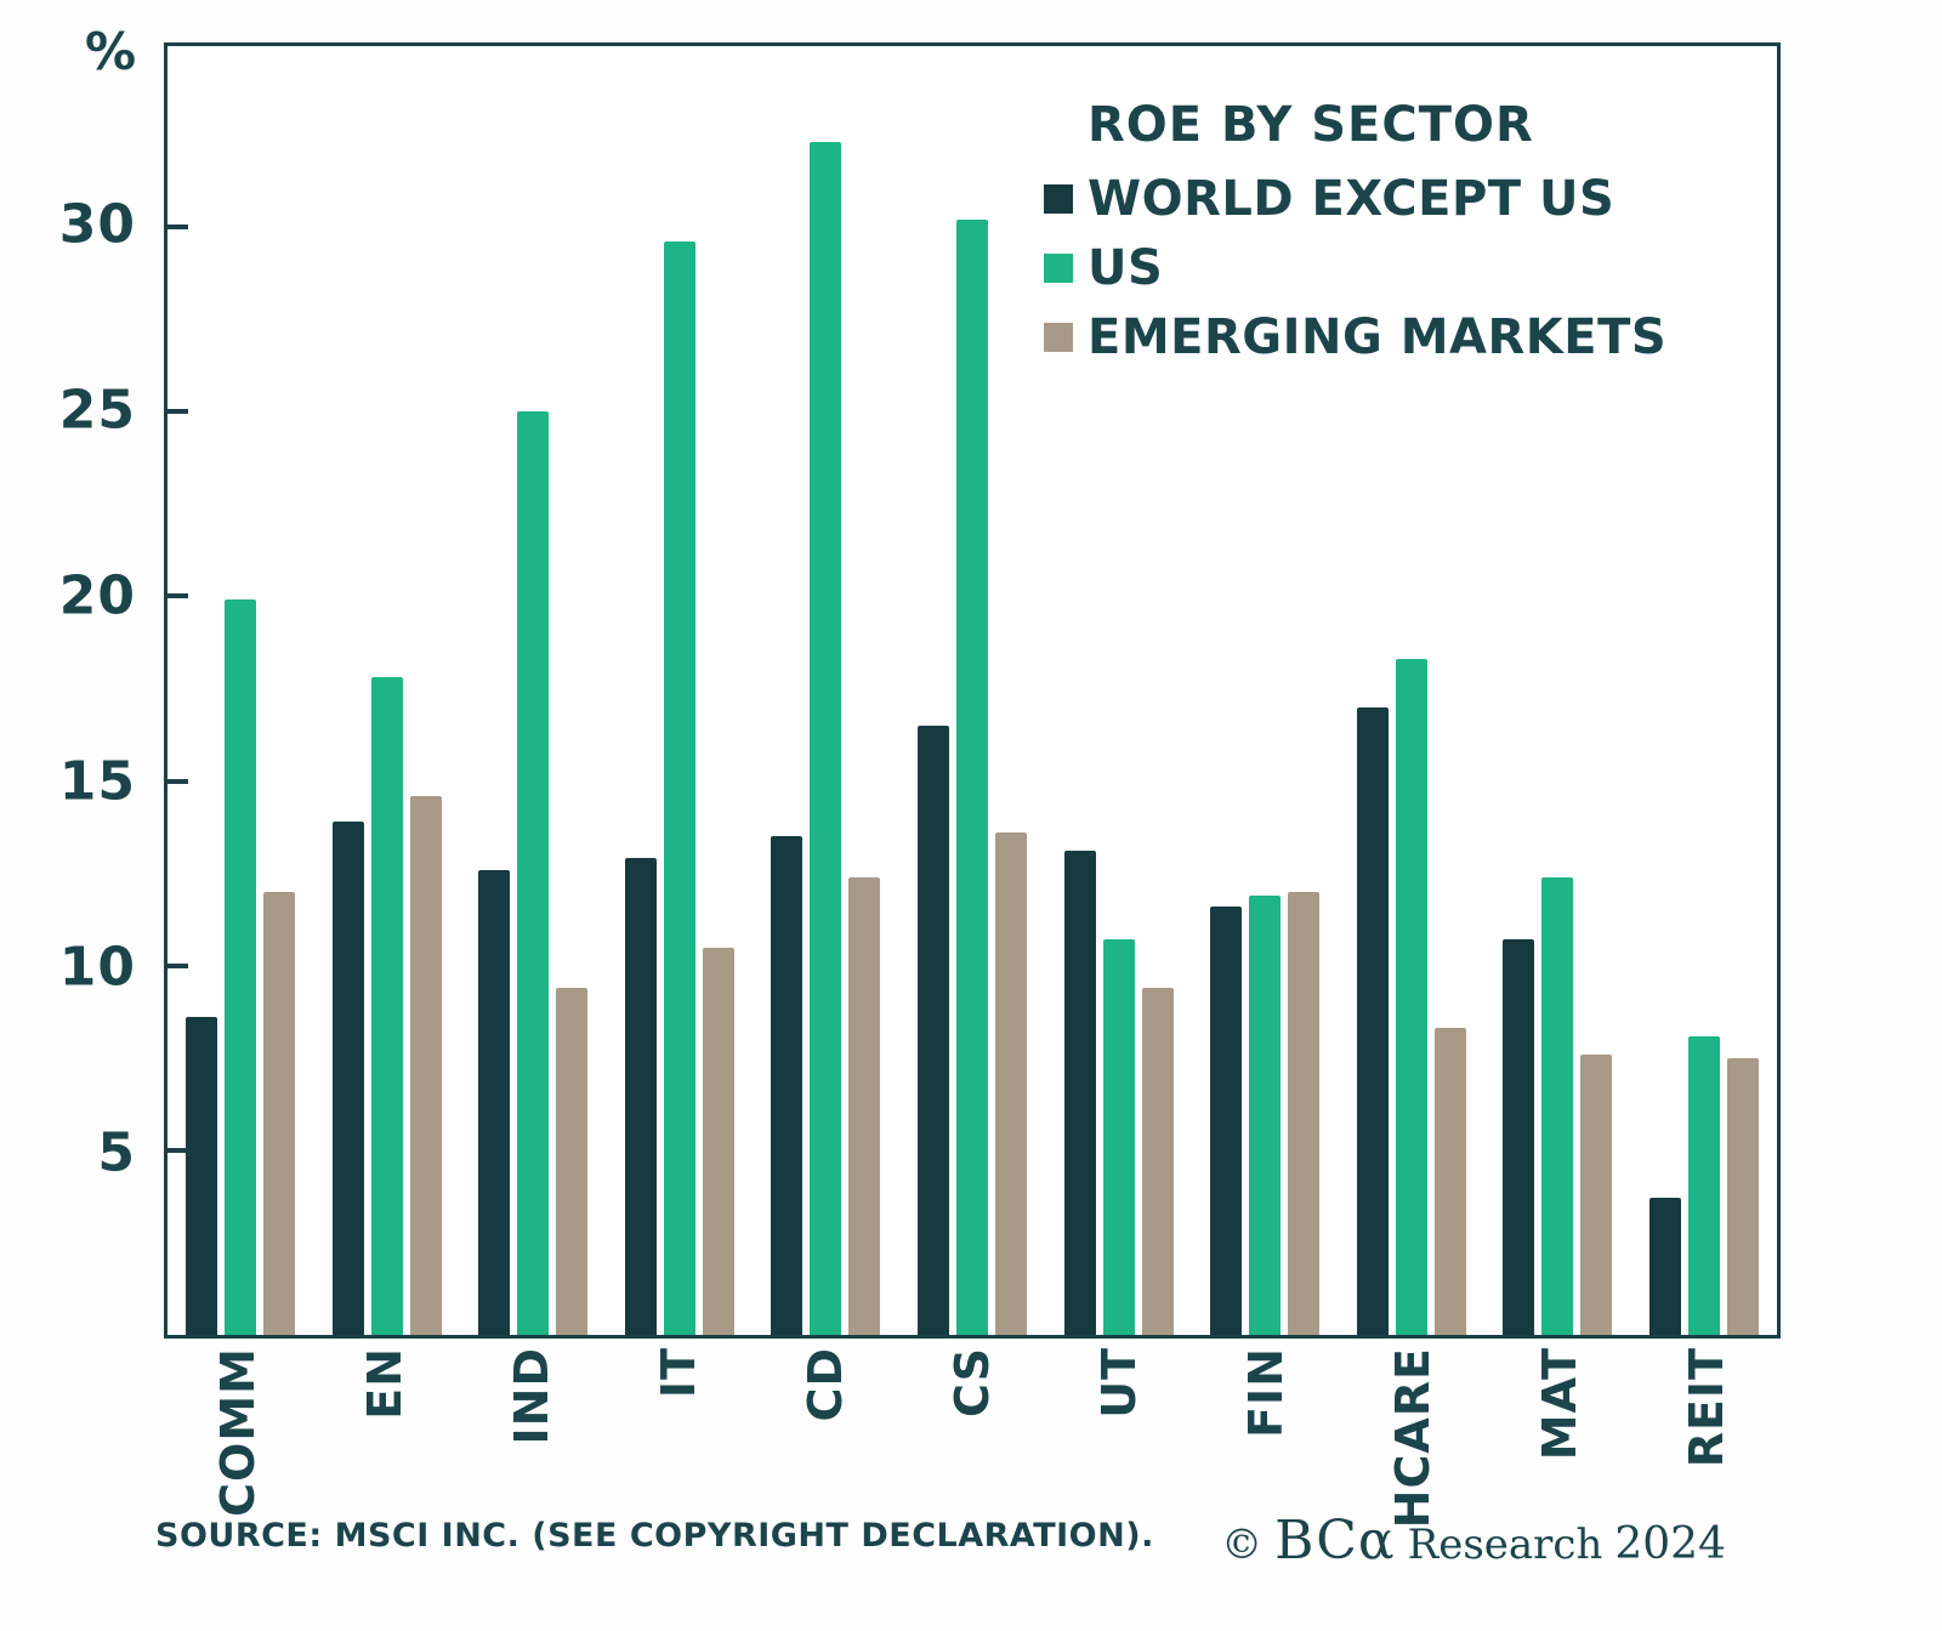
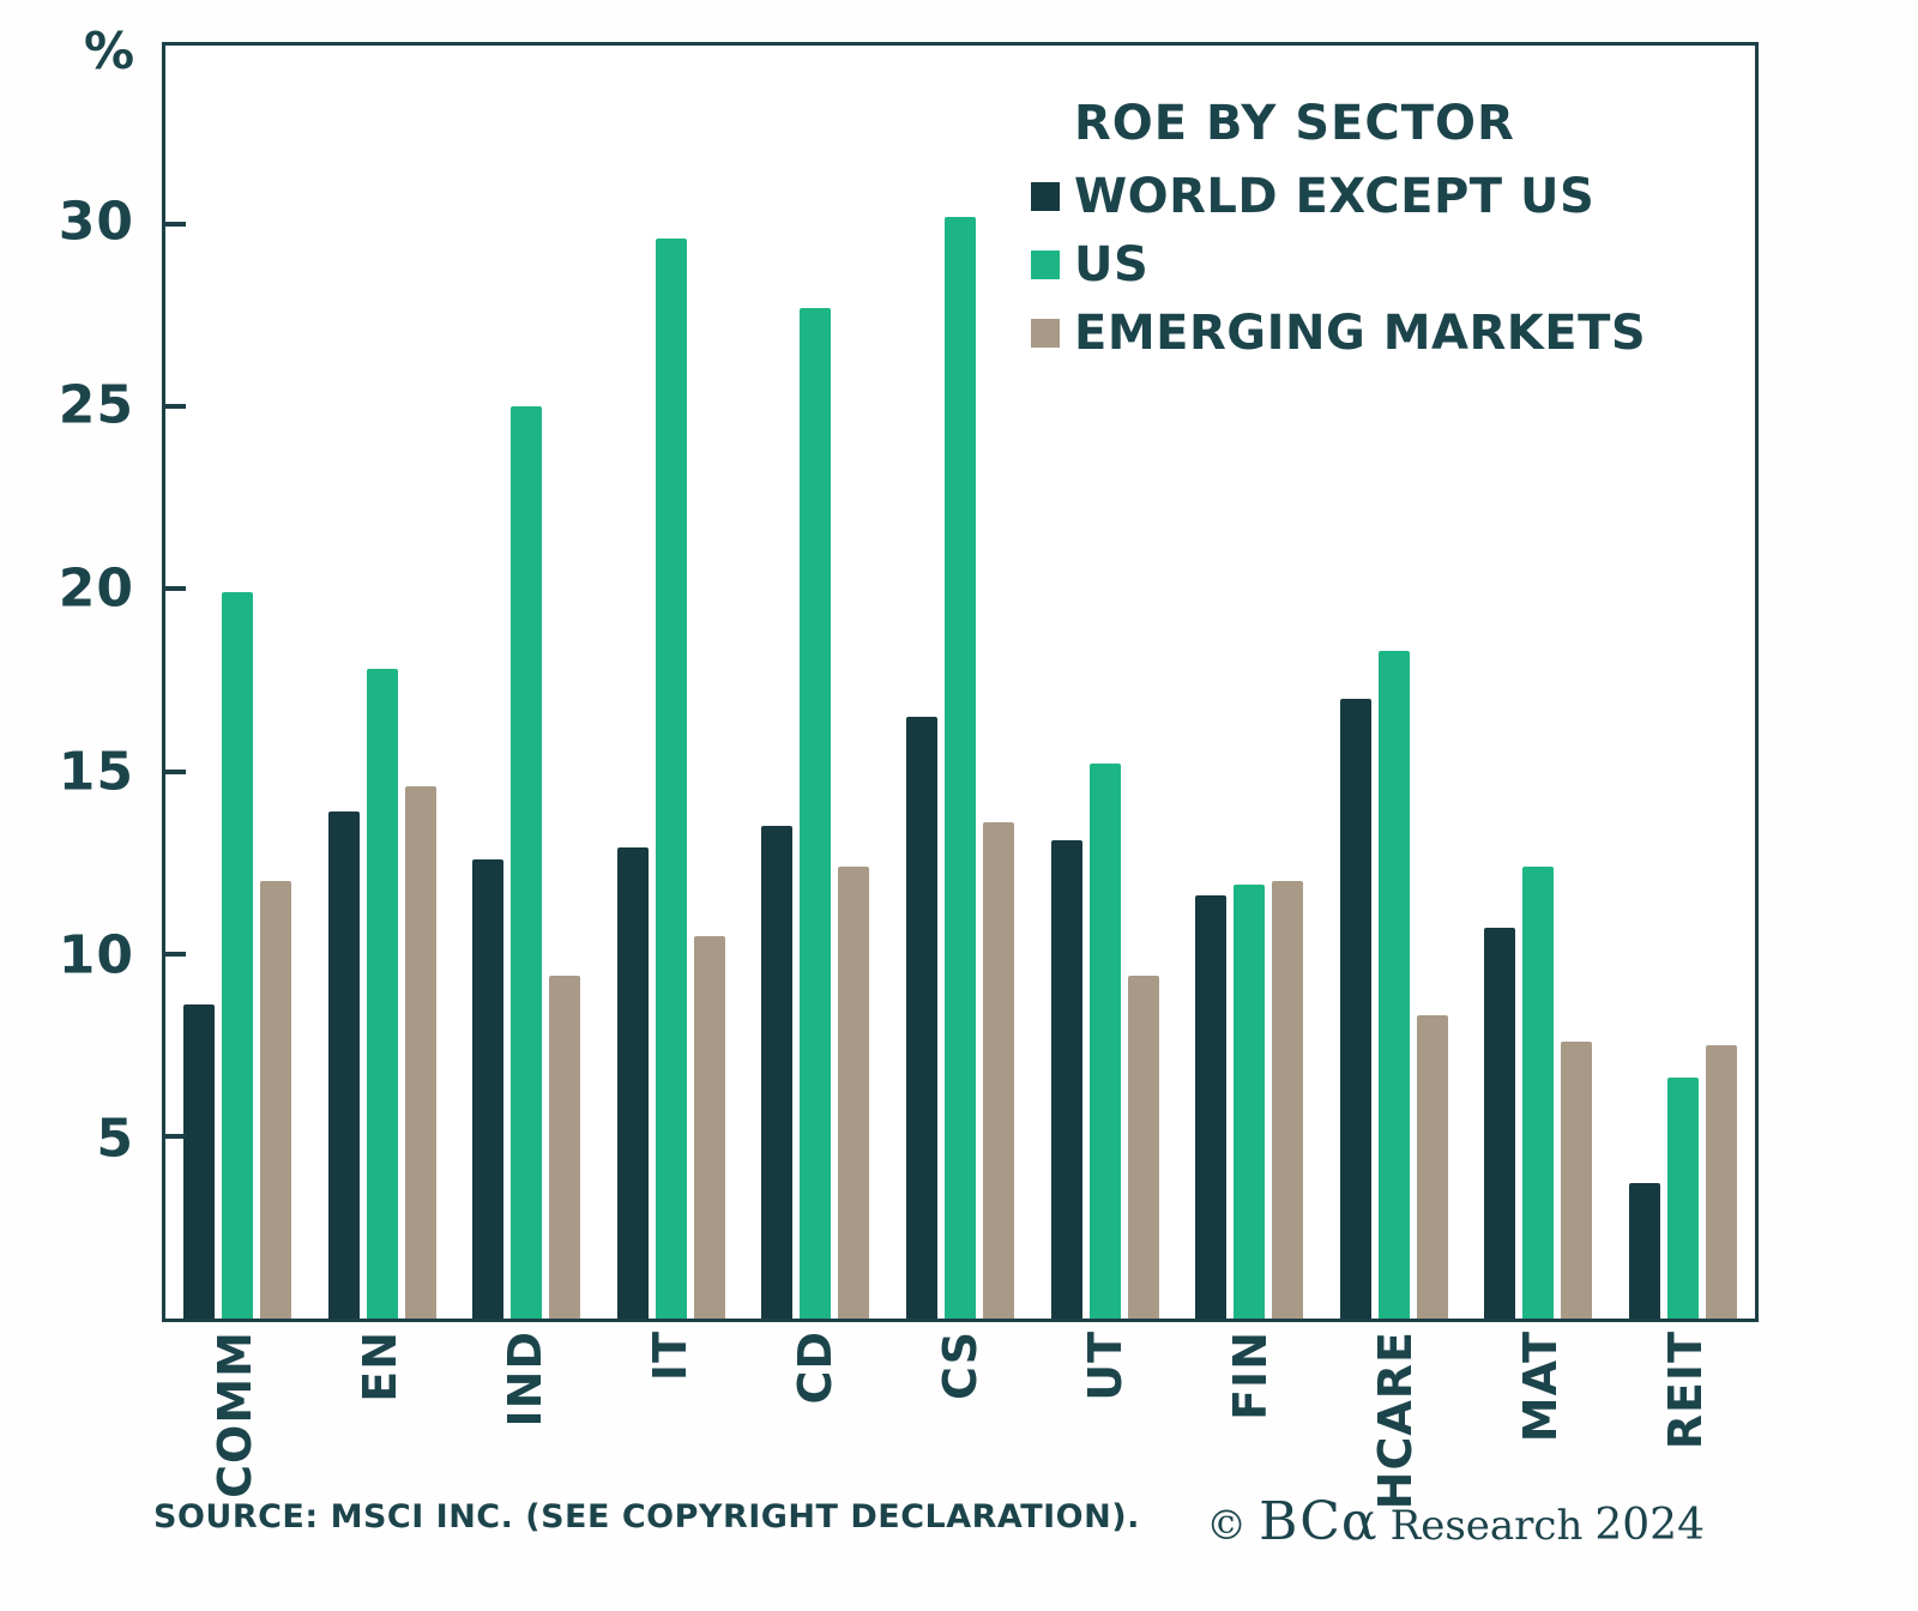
US/CD: 32.3 -> 27.7
US/UT: 10.7 -> 15.2
US/REIT: 8.1 -> 6.6
